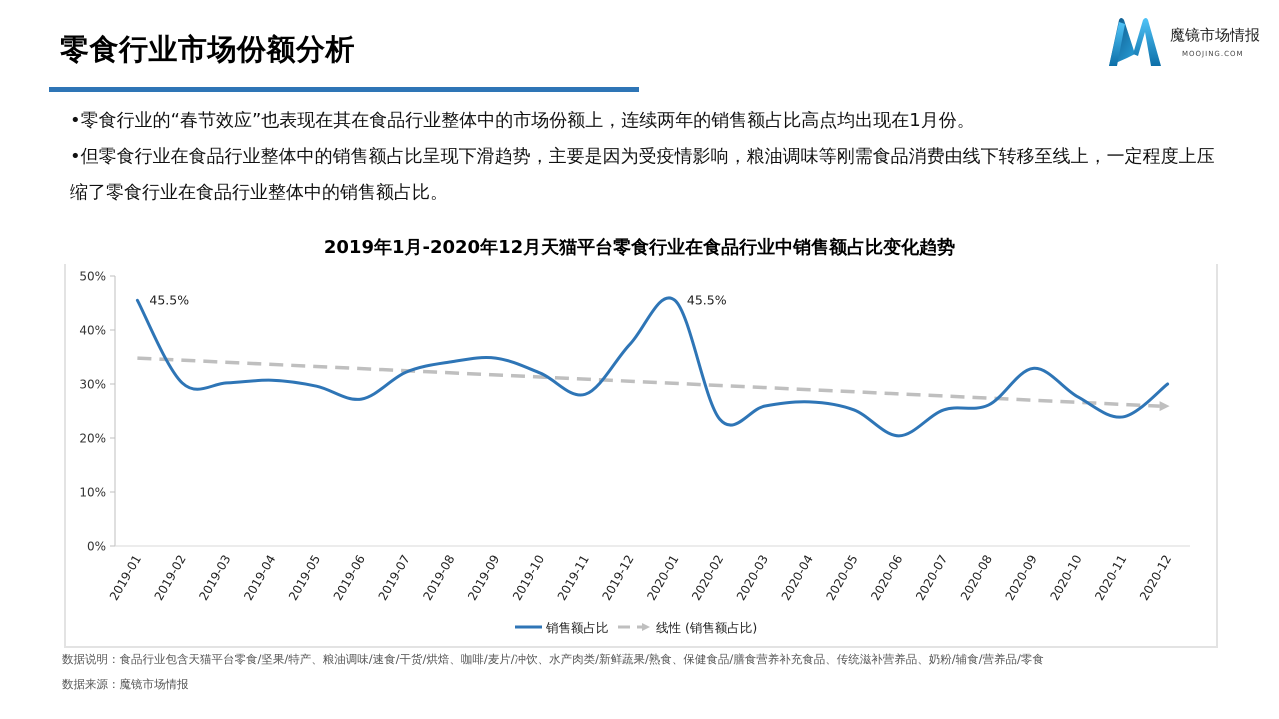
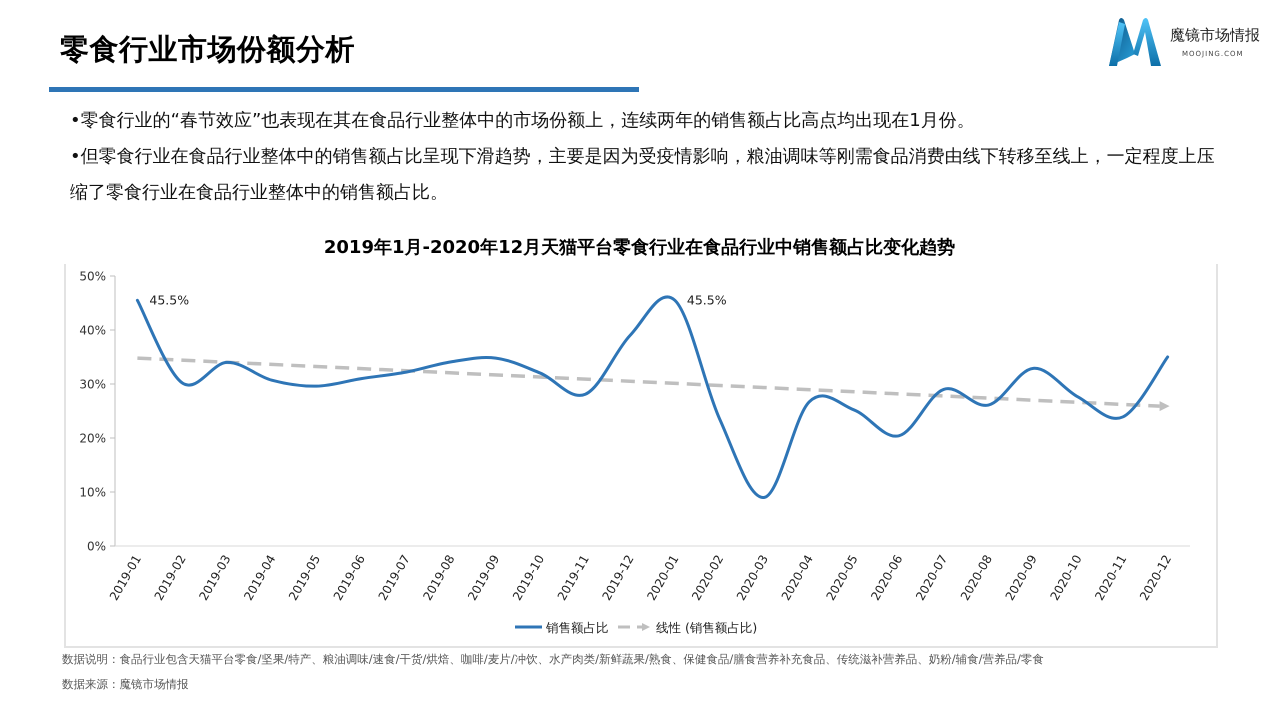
销售额占比/2019-03: 30% -> 34%
线性 (销售额占比)/2019-03: 34% -> 32%
销售额占比/2019-06: 27% -> 31%
线性 (销售额占比)/2019-07: 32% -> 35%
线性 (销售额占比)/2019-11: 31% -> 29%
销售额占比/2019-12: 37% -> 39%
销售额占比/2020-03: 26% -> 9%
销售额占比/2020-07: 25% -> 29%
销售额占比/2020-12: 30% -> 35%
